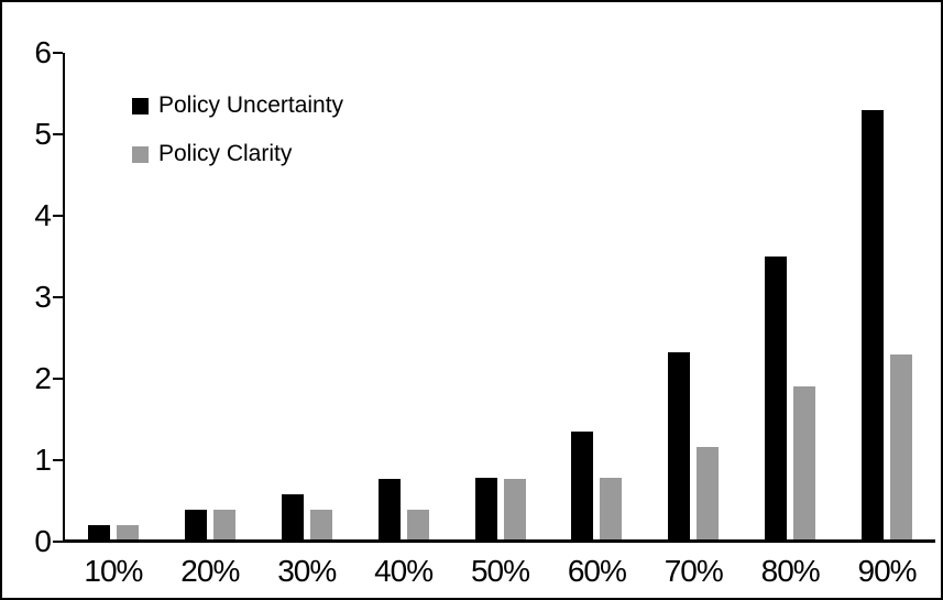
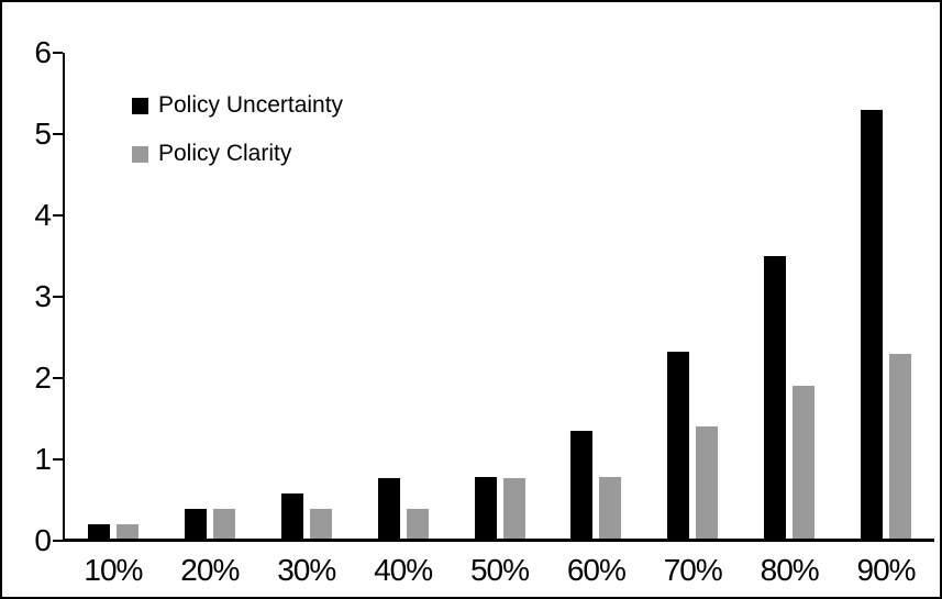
Policy Clarity/70%: 1.2 -> 1.4
